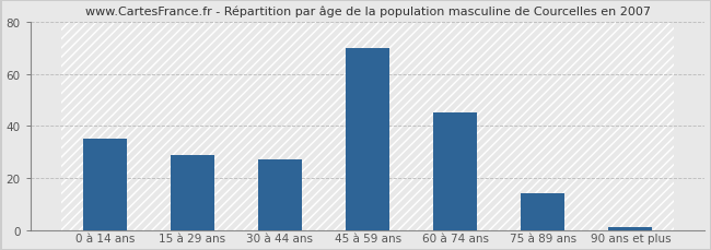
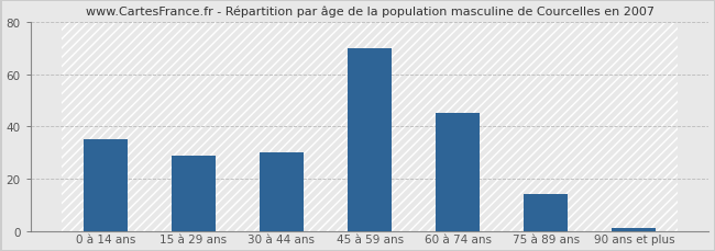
30 à 44 ans: 27 -> 30
